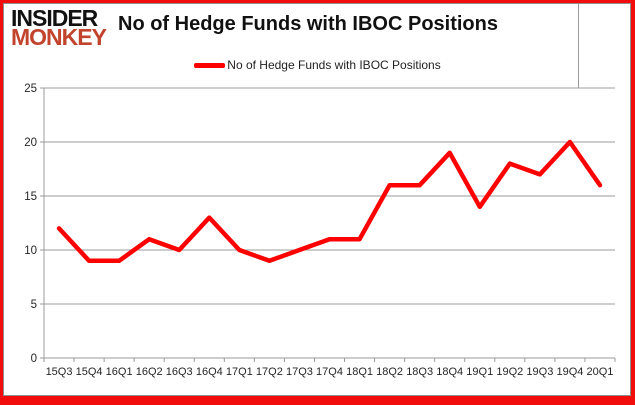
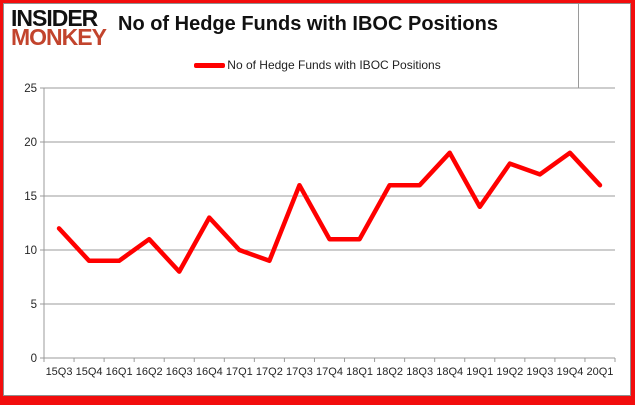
16Q3: 10 -> 8
17Q3: 10 -> 16
19Q4: 20 -> 19
